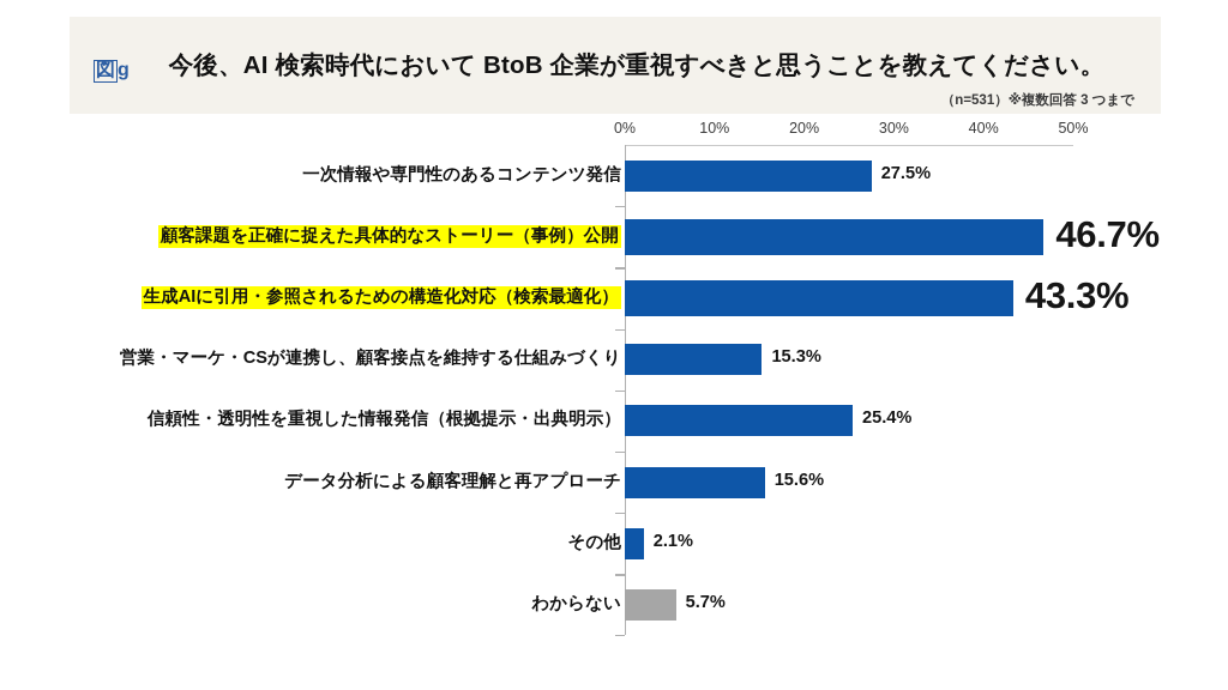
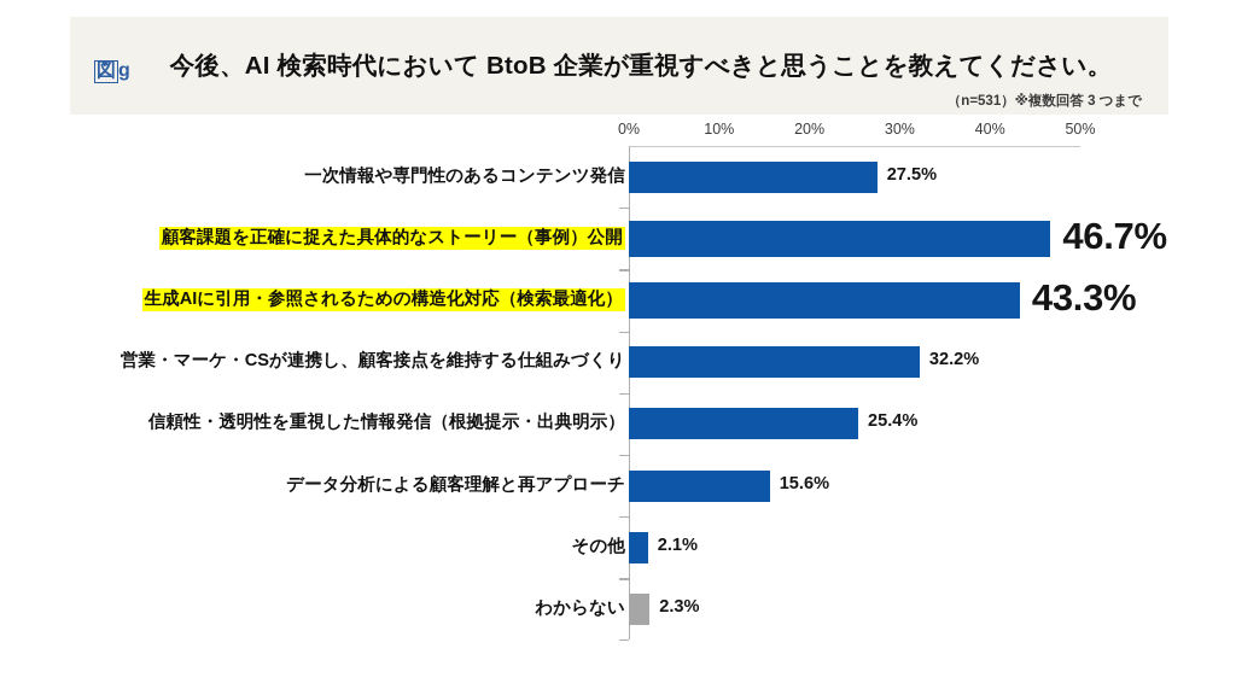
営業・マーケ・CSが連携し、顧客接点を維持する仕組みづくり: 15.3% -> 32.2%
わからない: 5.7% -> 2.3%
